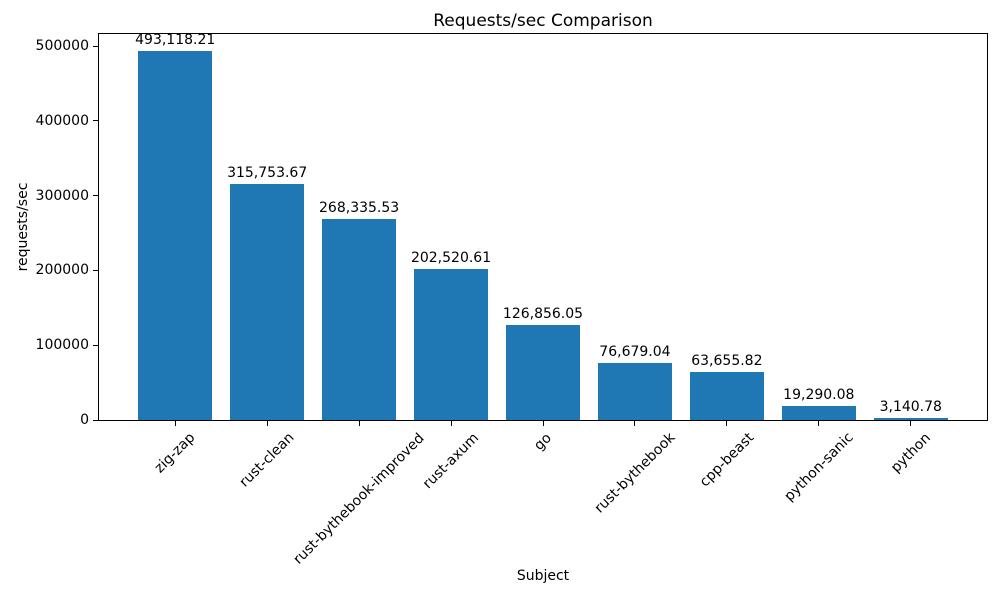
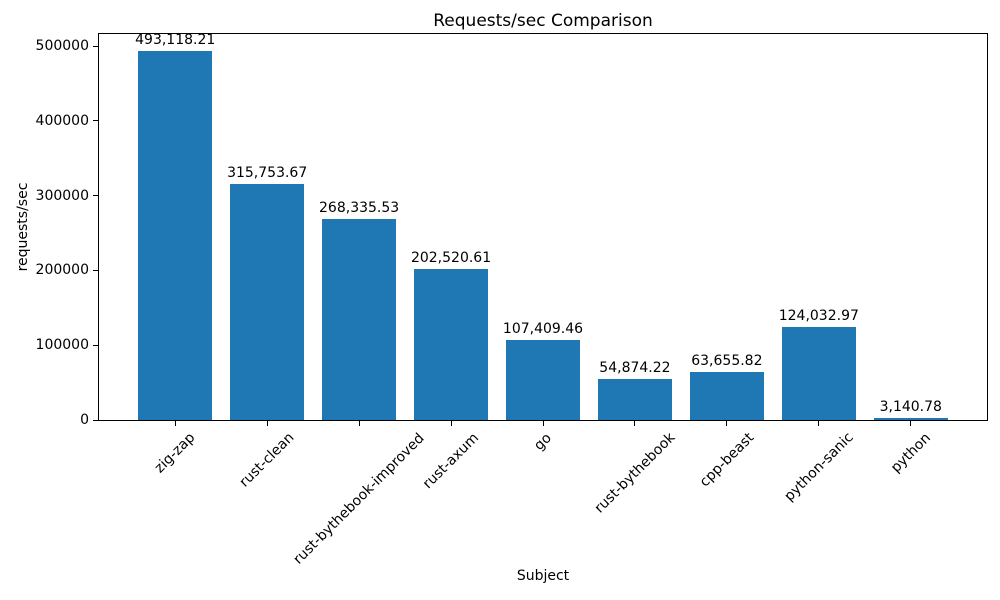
go: 126,856.05 -> 107,409.46
rust-bythebook: 76,679.04 -> 54,874.22
python-sanic: 19,290.08 -> 124,032.97
